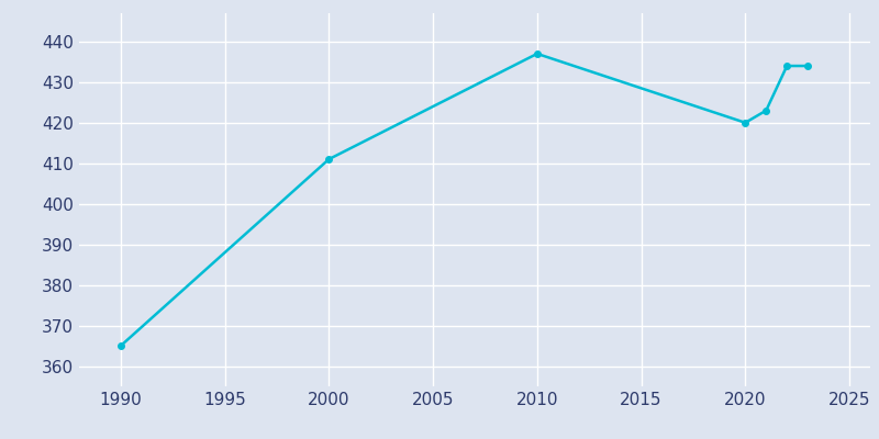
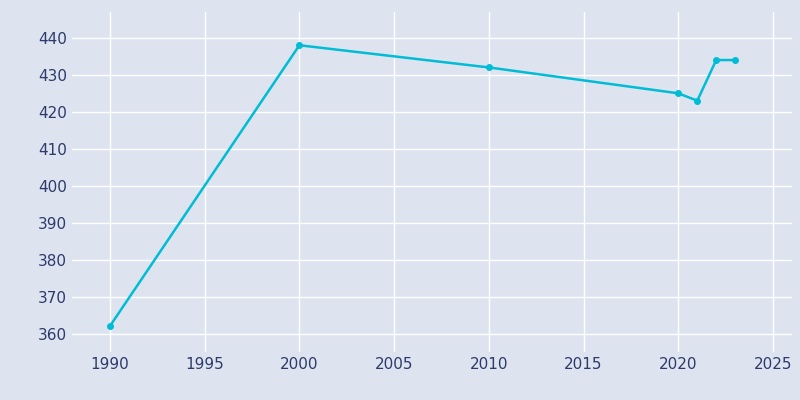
1990: 365 -> 362
2000: 411 -> 438
2010: 437 -> 432
2020: 420 -> 425
